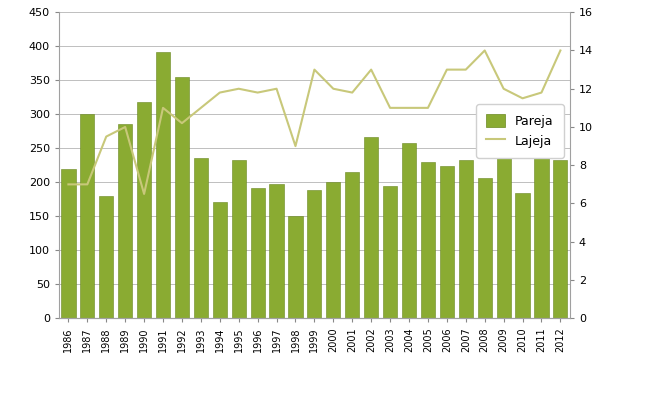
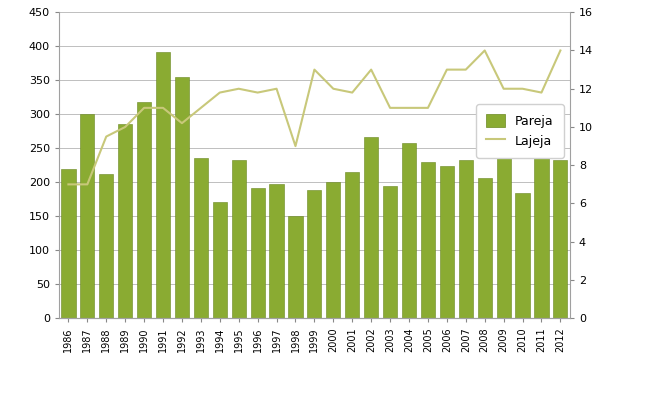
Pareja/1988: 180 -> 212
Lajeja/1990: 6.5 -> 11.0
Lajeja/2010: 11.5 -> 12.0
